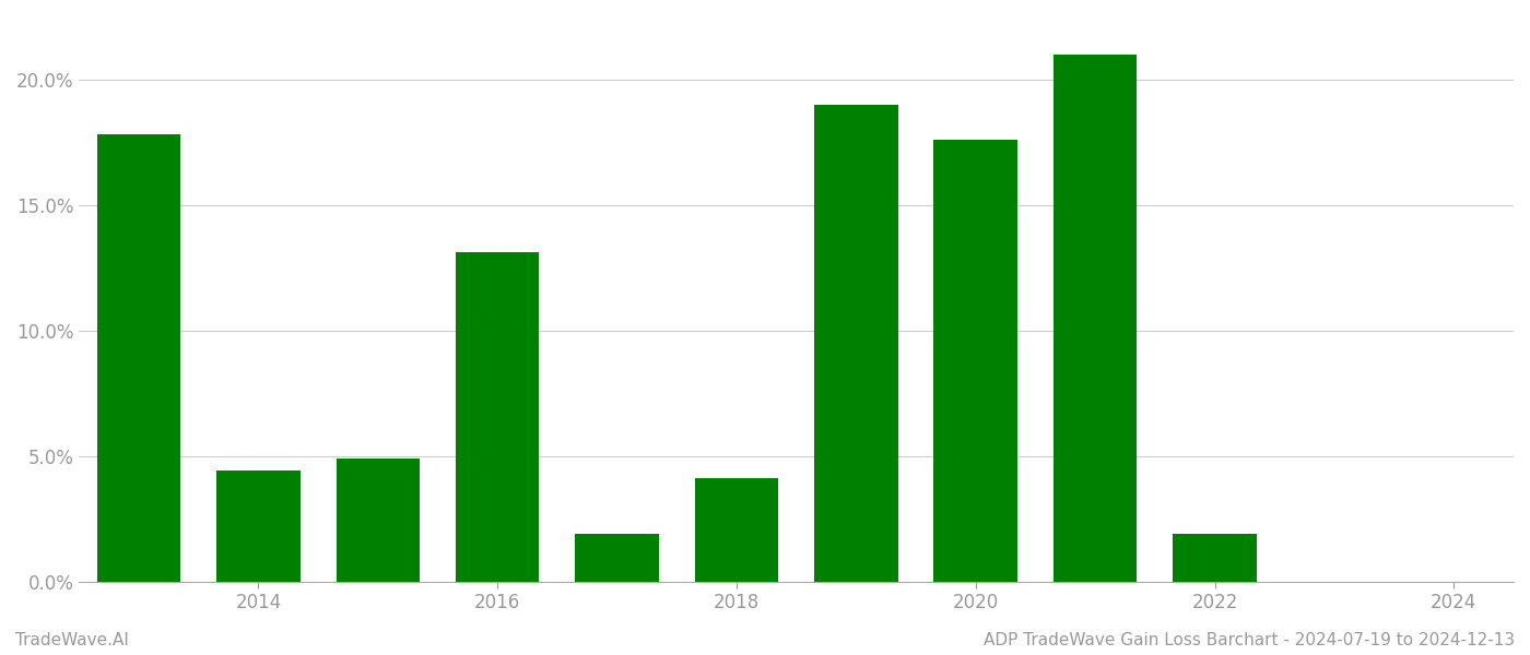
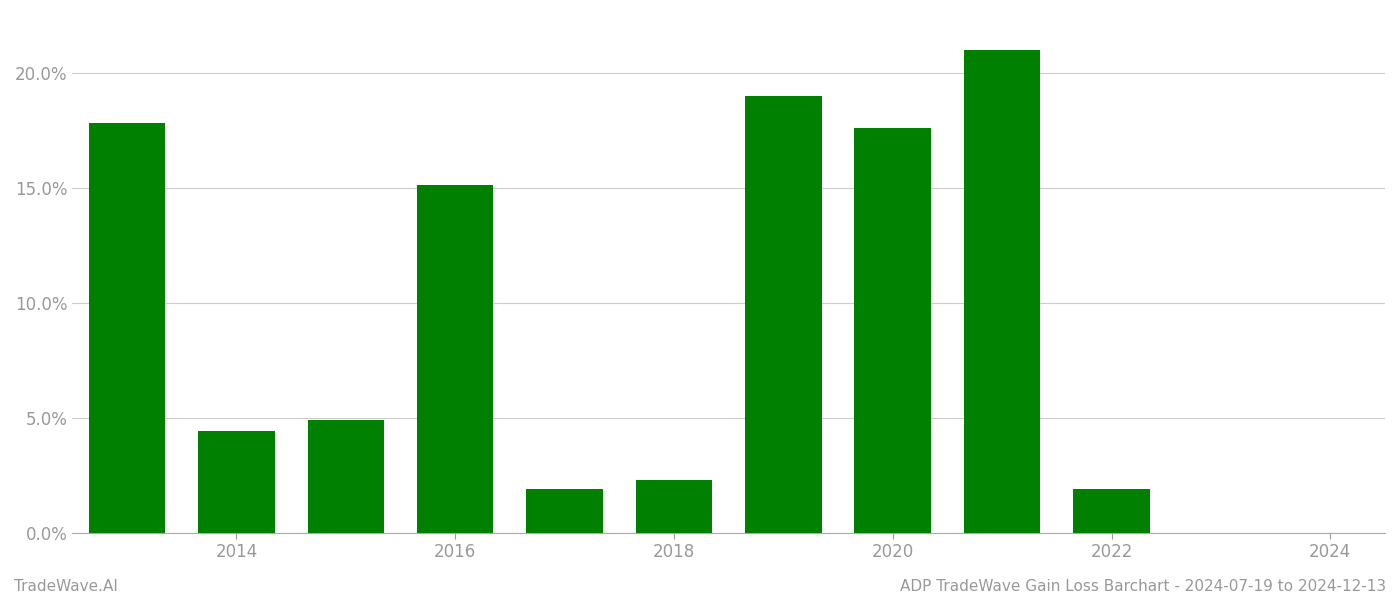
2016: 13.1% -> 15.1%
2018: 4.1% -> 2.3%
